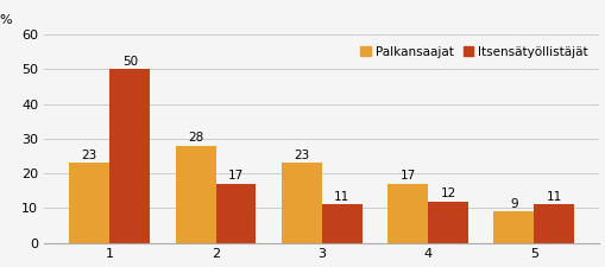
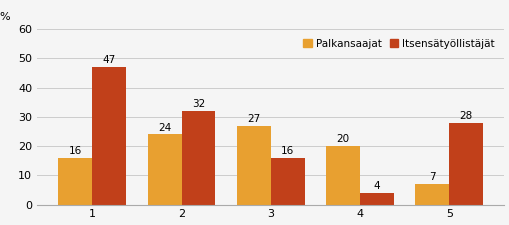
Palkansaajat/1: 23 -> 16
Itsensätyöllistäjät/1: 50 -> 47
Palkansaajat/2: 28 -> 24
Itsensätyöllistäjät/2: 17 -> 32
Palkansaajat/3: 23 -> 27
Itsensätyöllistäjät/3: 11 -> 16
Palkansaajat/4: 17 -> 20
Itsensätyöllistäjät/4: 12 -> 4
Palkansaajat/5: 9 -> 7
Itsensätyöllistäjät/5: 11 -> 28
